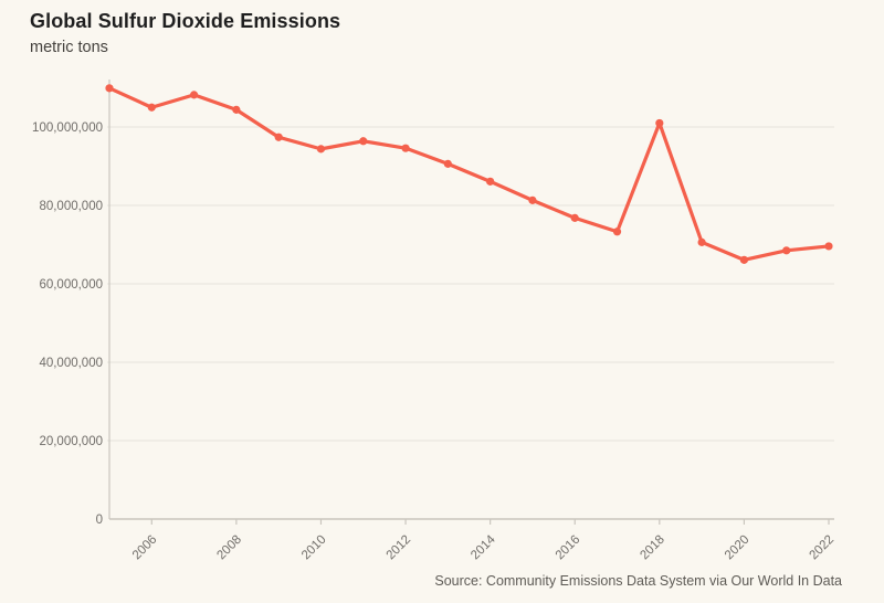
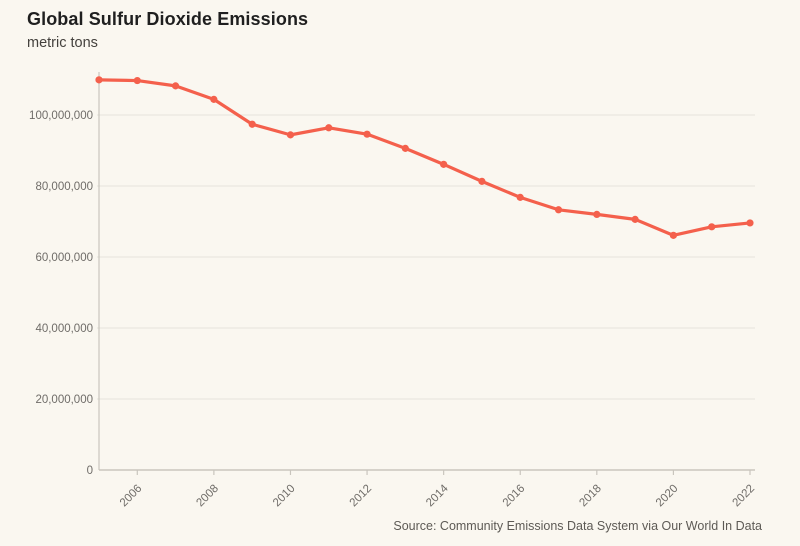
2006: 105000000 -> 110000000
2018: 101000000 -> 72000000
